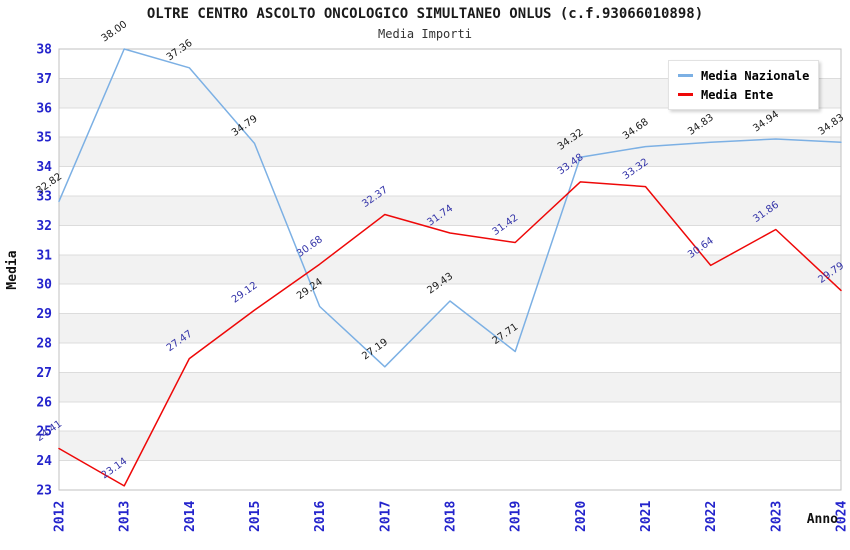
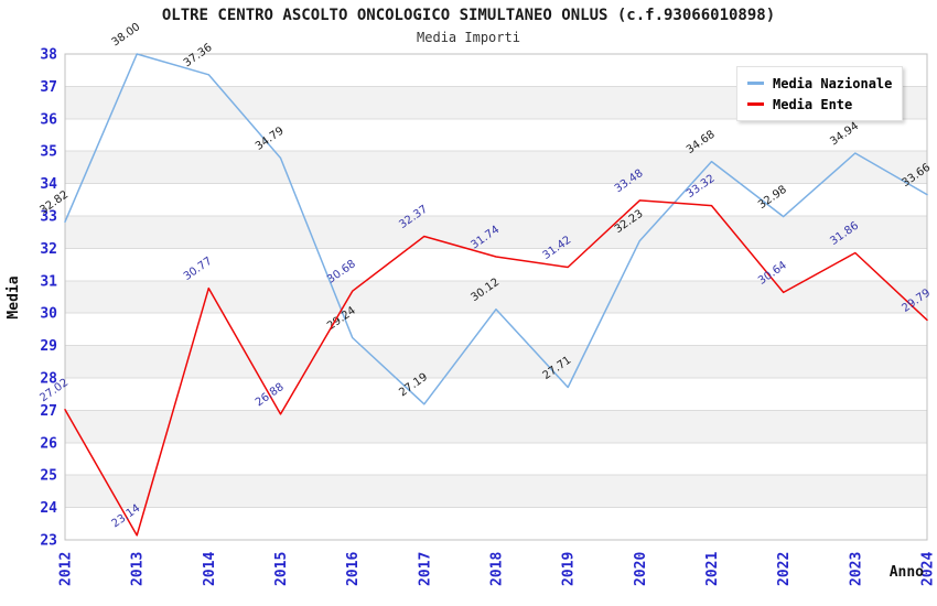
Media Ente/2012: 24.41 -> 27.02
Media Ente/2014: 27.47 -> 30.77
Media Ente/2015: 29.12 -> 26.88
Media Nazionale/2018: 29.43 -> 30.12
Media Nazionale/2020: 34.32 -> 32.23
Media Nazionale/2022: 34.83 -> 32.98
Media Nazionale/2024: 34.83 -> 33.66
